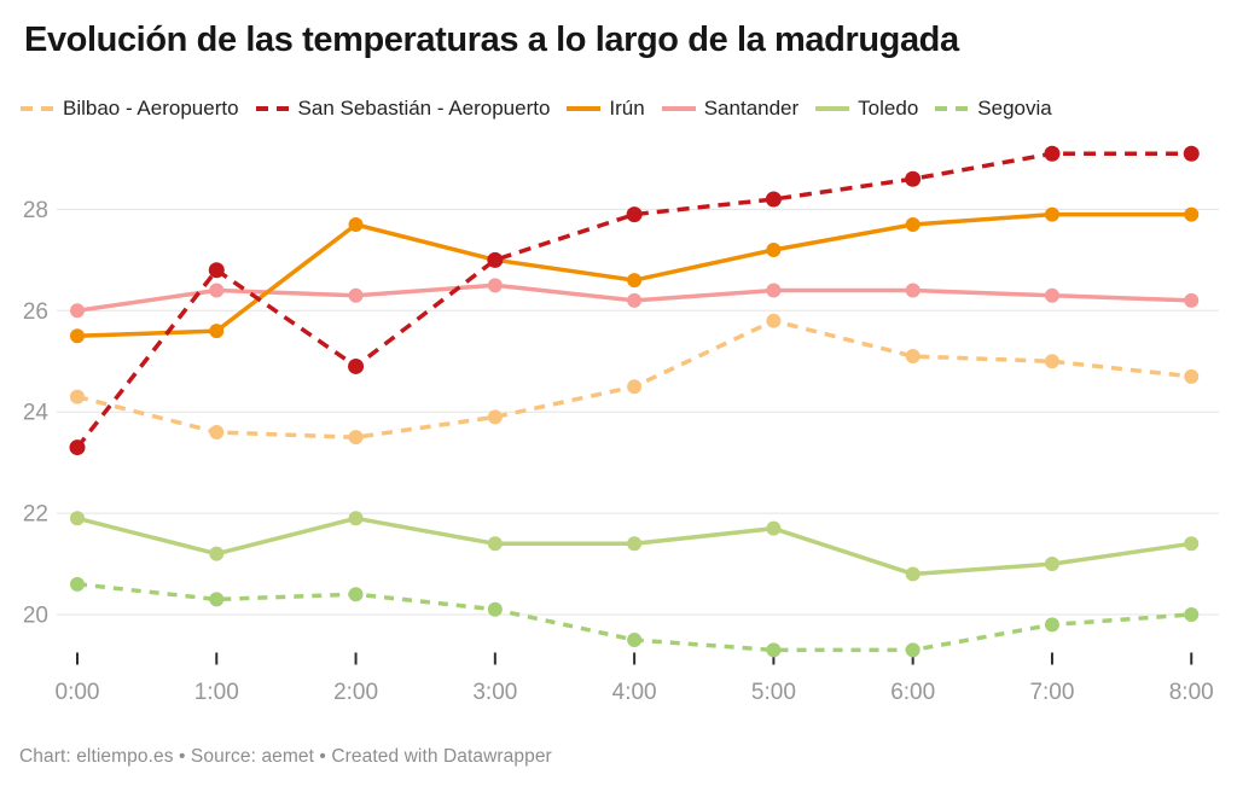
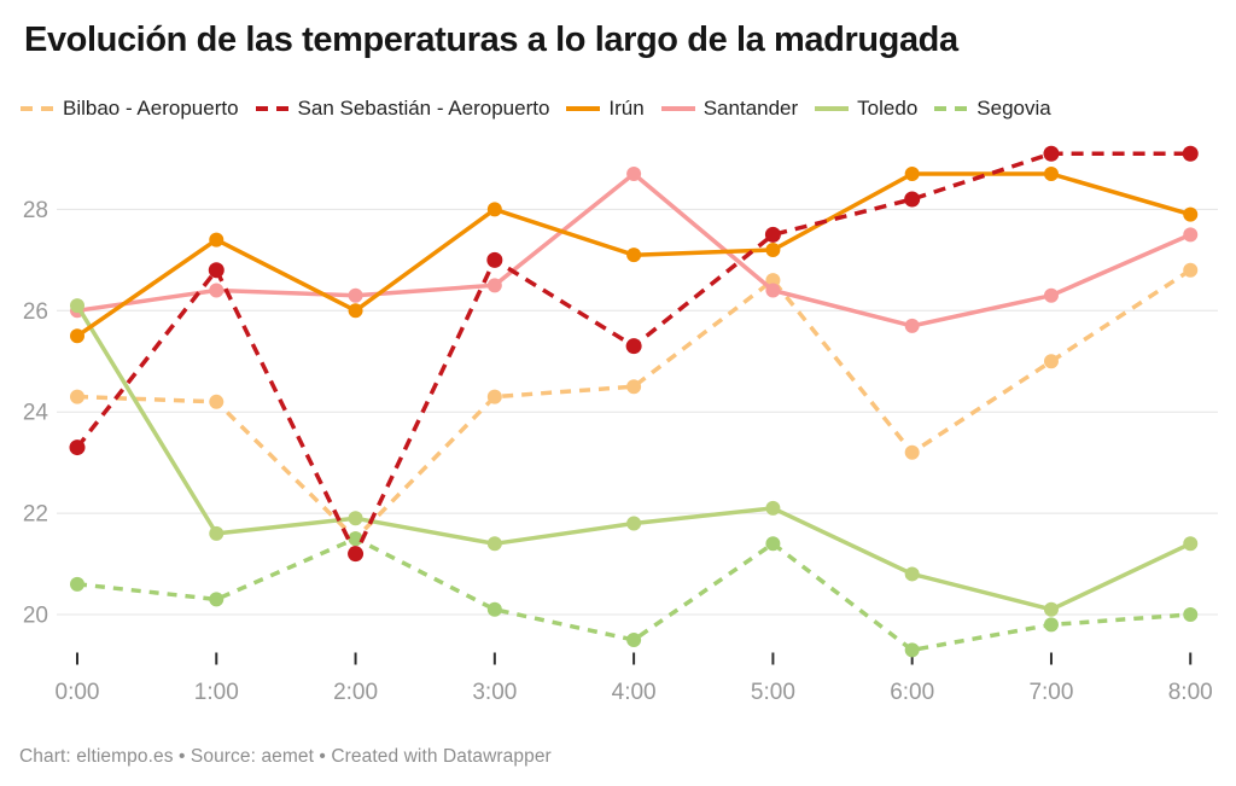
Toledo/0:00: 21.9 -> 26.1
Bilbao - Aeropuerto/1:00: 23.6 -> 24.2
Irún/1:00: 25.6 -> 27.4
Toledo/1:00: 21.2 -> 21.6
Bilbao - Aeropuerto/2:00: 23.5 -> 21.5
San Sebastián - Aeropuerto/2:00: 24.9 -> 21.2
Irún/2:00: 27.7 -> 26.0
Segovia/2:00: 20.4 -> 21.5
Bilbao - Aeropuerto/3:00: 23.9 -> 24.3
Irún/3:00: 27.0 -> 28.0
San Sebastián - Aeropuerto/4:00: 27.9 -> 25.3
Irún/4:00: 26.6 -> 27.1
Santander/4:00: 26.2 -> 28.7
Toledo/4:00: 21.4 -> 21.8
Bilbao - Aeropuerto/5:00: 25.8 -> 26.6
San Sebastián - Aeropuerto/5:00: 28.2 -> 27.5
Toledo/5:00: 21.7 -> 22.1
Segovia/5:00: 19.3 -> 21.4
Bilbao - Aeropuerto/6:00: 25.1 -> 23.2
San Sebastián - Aeropuerto/6:00: 28.6 -> 28.2
Irún/6:00: 27.7 -> 28.7
Santander/6:00: 26.4 -> 25.7
Irún/7:00: 27.9 -> 28.7
Toledo/7:00: 21.0 -> 20.1
Bilbao - Aeropuerto/8:00: 24.7 -> 26.8
Santander/8:00: 26.2 -> 27.5
